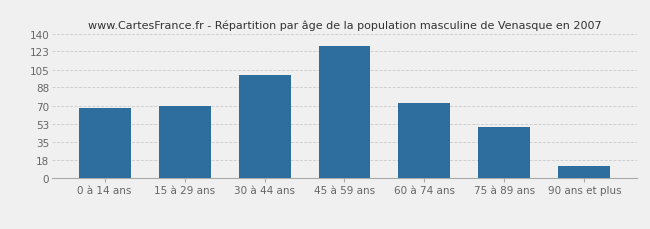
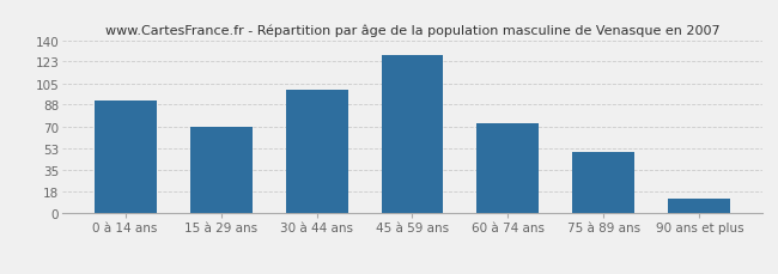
0 à 14 ans: 68 -> 91
